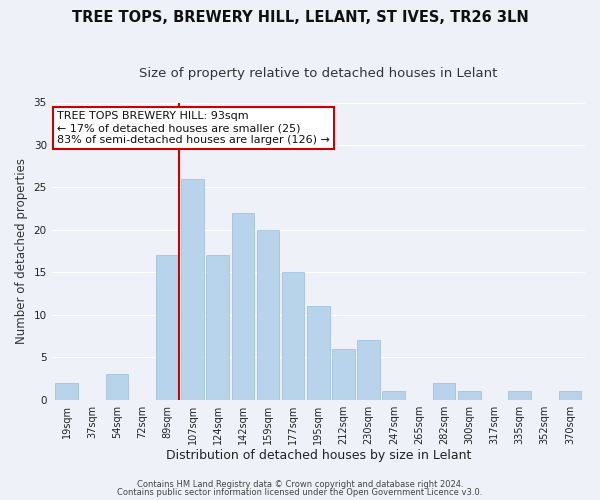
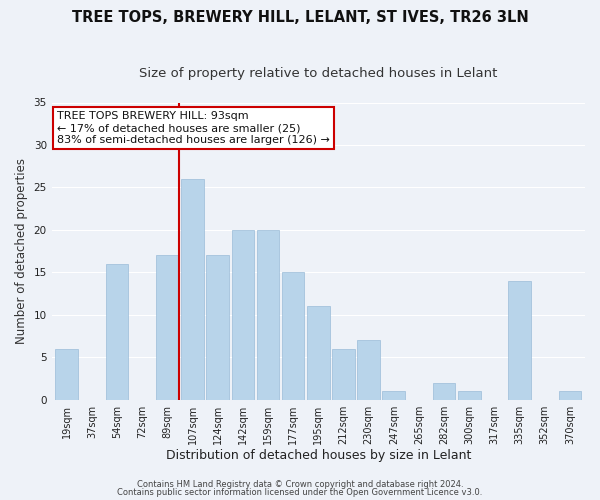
19sqm: 2 -> 6
54sqm: 3 -> 16
142sqm: 22 -> 20
335sqm: 1 -> 14
